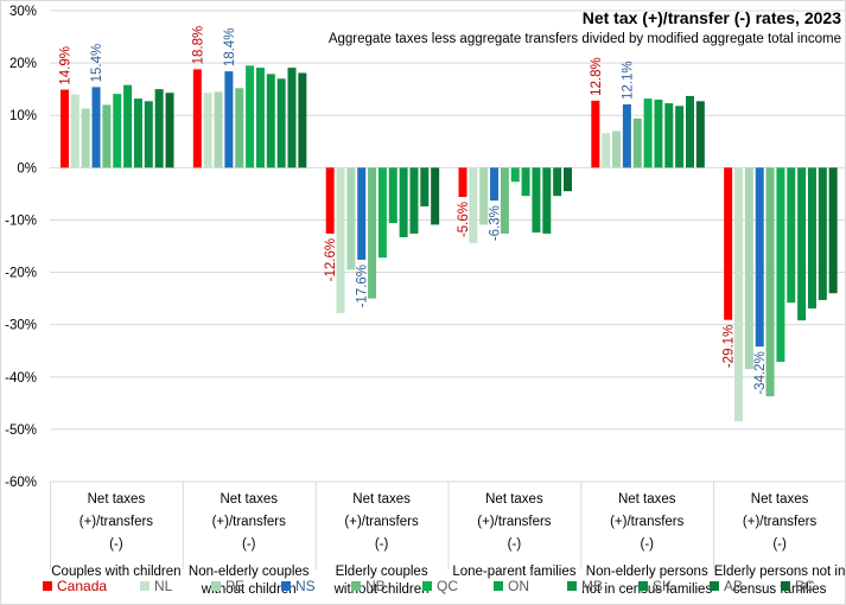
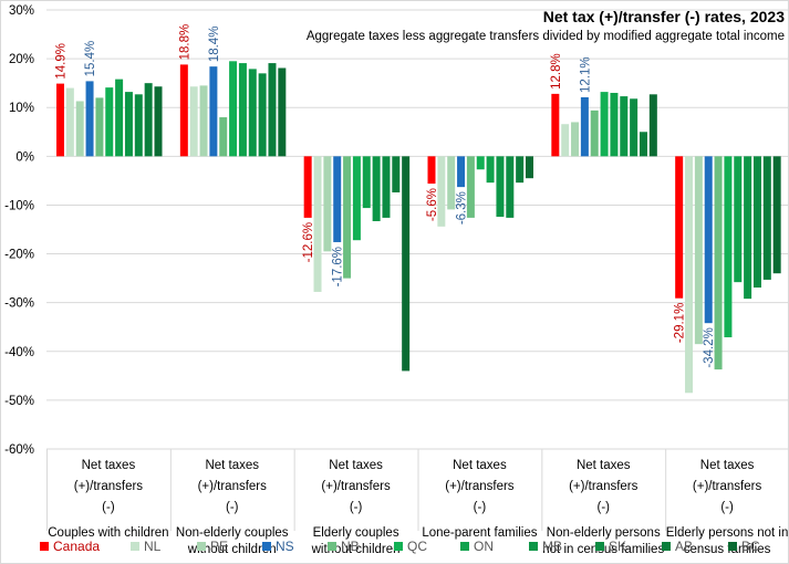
NB/Non-elderly couples without children: 15% -> 8%
BC/Elderly couples without children: -11% -> -44%
AB/Non-elderly persons not in census families: 14% -> 5%
